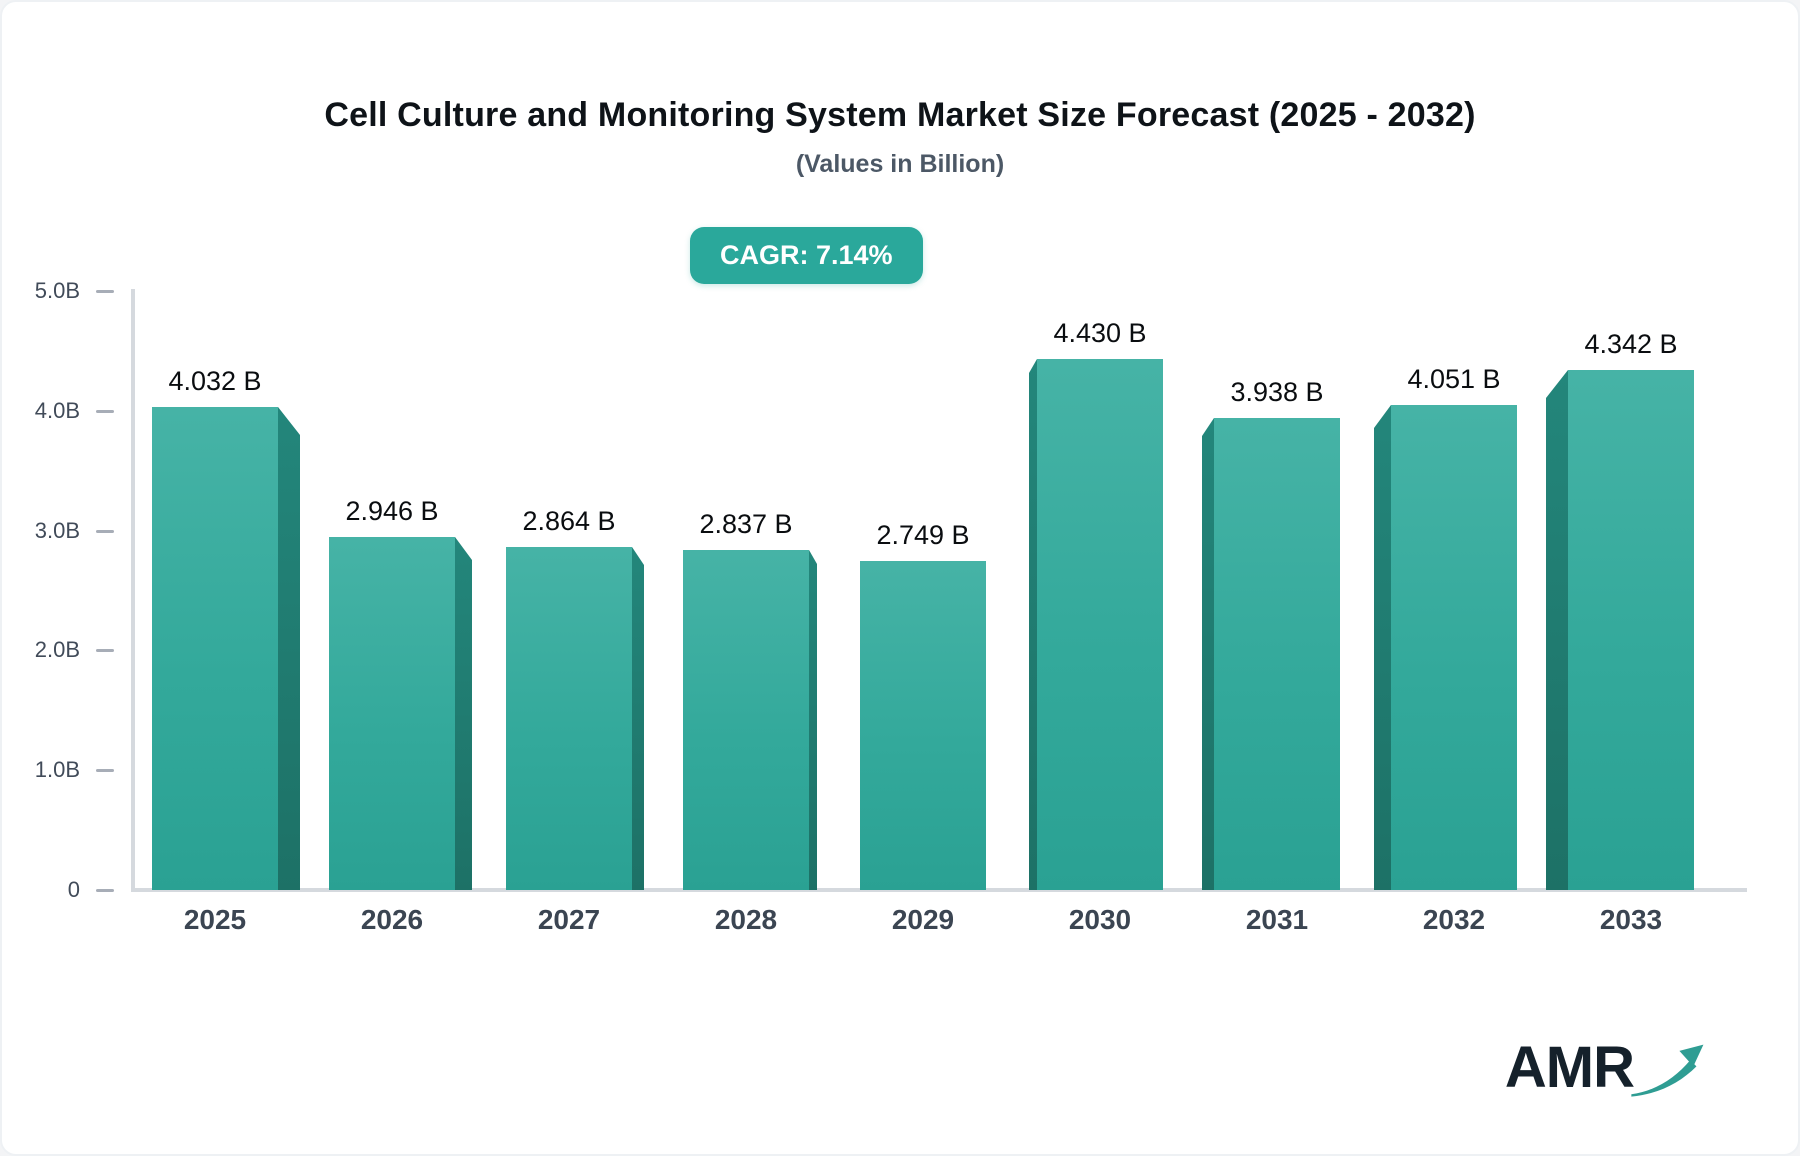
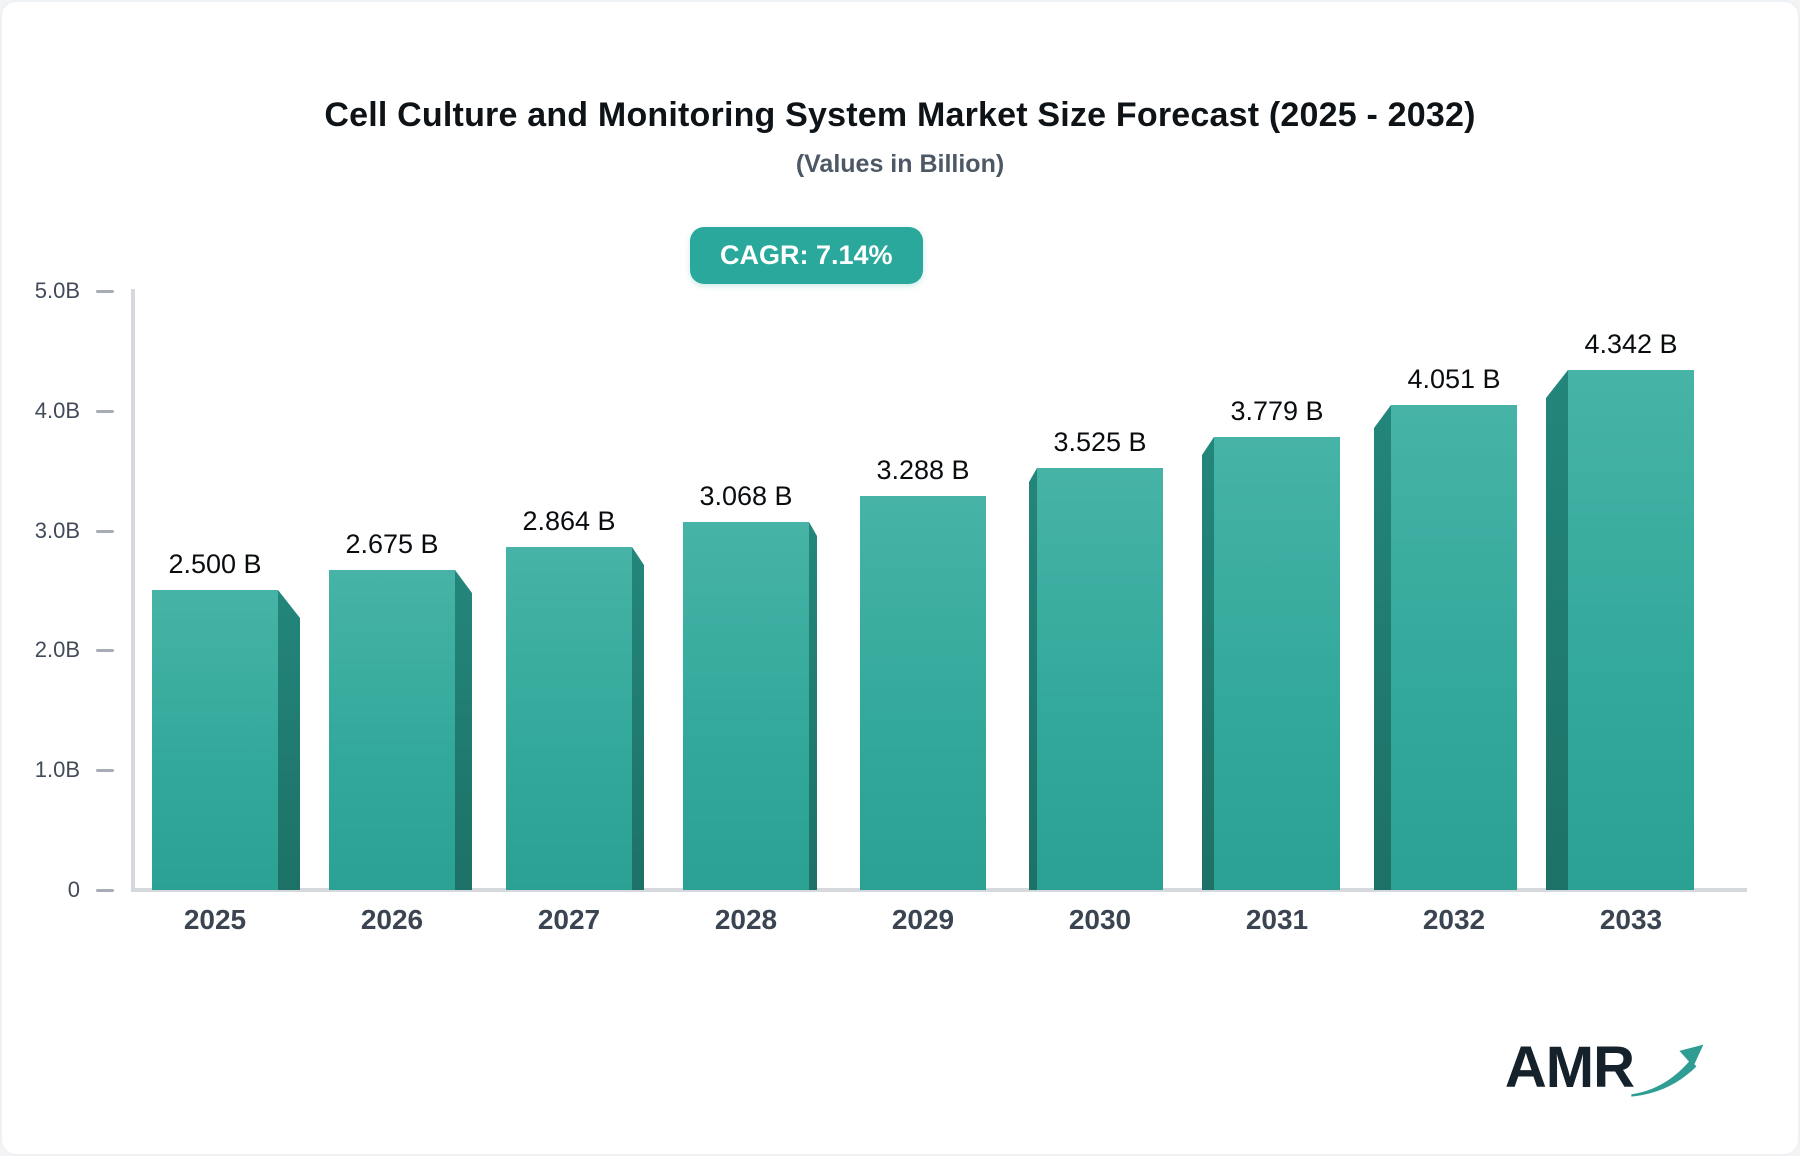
2025: 4.032 -> 2.500
2026: 2.946 -> 2.675
2028: 2.837 -> 3.068
2029: 2.749 -> 3.288
2030: 4.430 -> 3.525
2031: 3.938 -> 3.779
